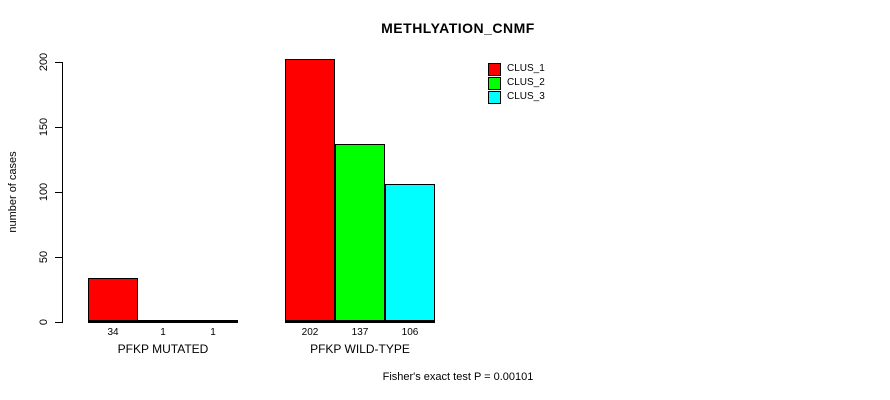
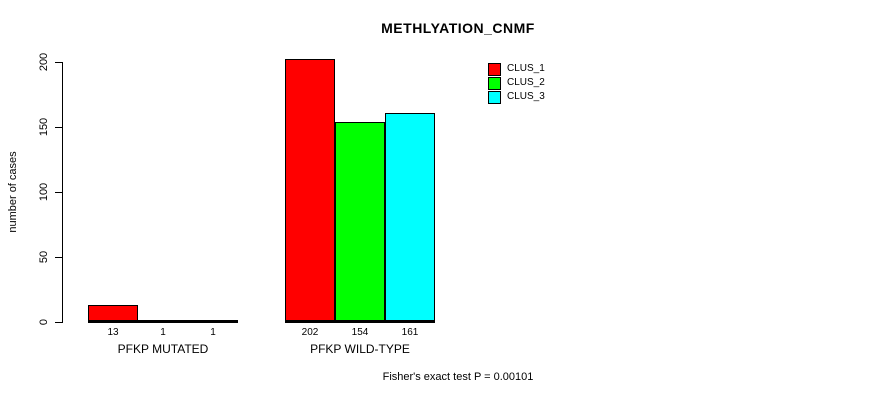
CLUS_1/PFKP MUTATED: 34 -> 13
CLUS_2/PFKP WILD-TYPE: 137 -> 154
CLUS_3/PFKP WILD-TYPE: 106 -> 161
